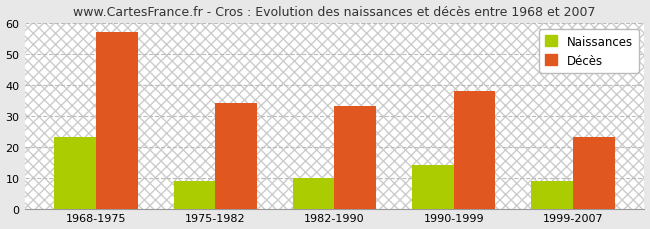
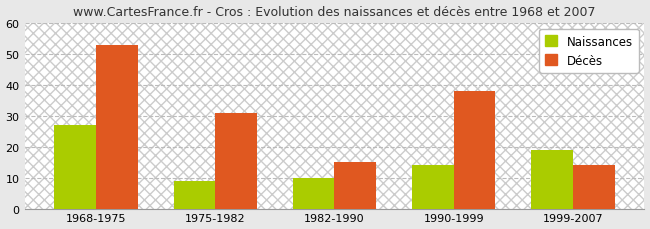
Naissances/1968-1975: 23 -> 27
Décès/1968-1975: 57 -> 53
Décès/1975-1982: 34 -> 31
Décès/1982-1990: 33 -> 15
Naissances/1999-2007: 9 -> 19
Décès/1999-2007: 23 -> 14
